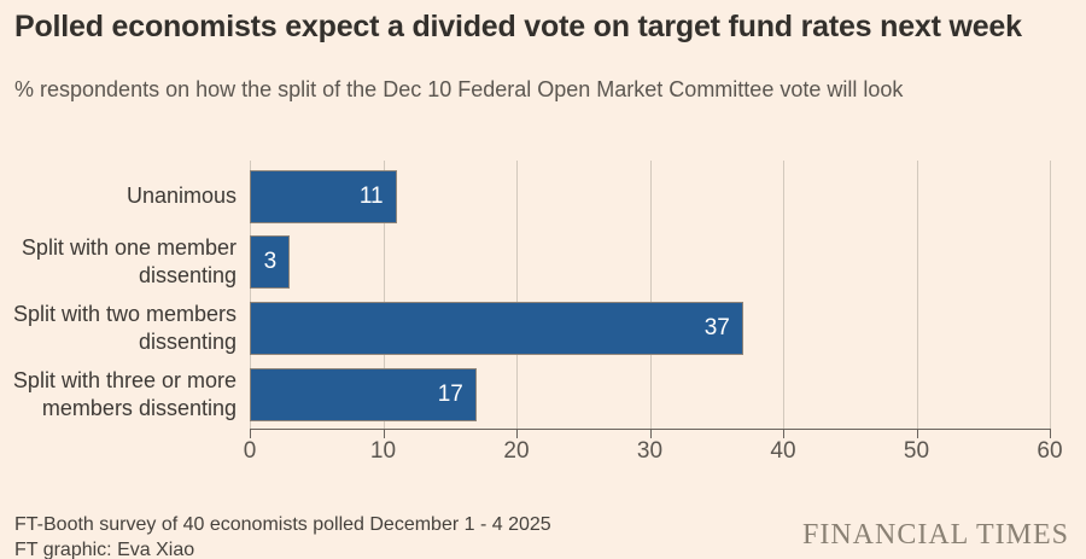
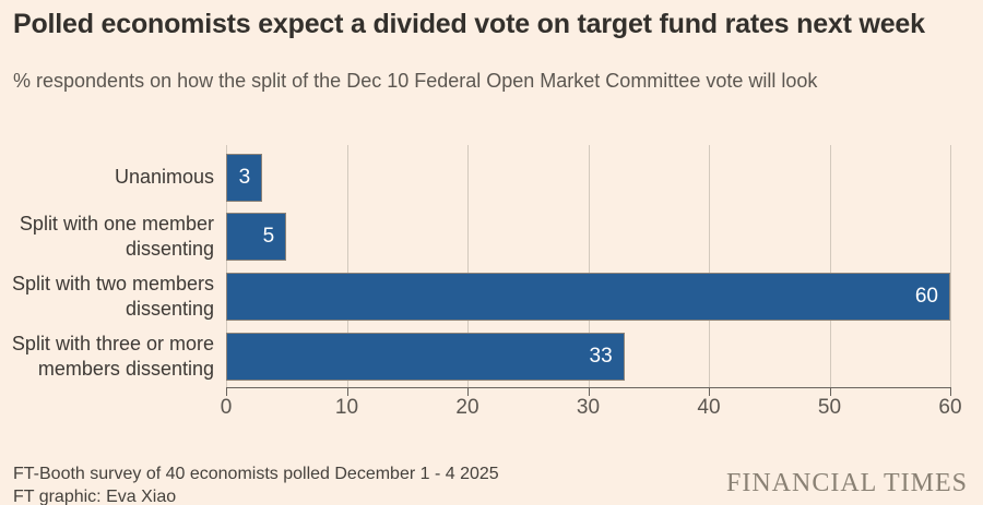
Unanimous: 11 -> 3
Split with one member dissenting: 3 -> 5
Split with two members dissenting: 37 -> 60
Split with three or more members dissenting: 17 -> 33
